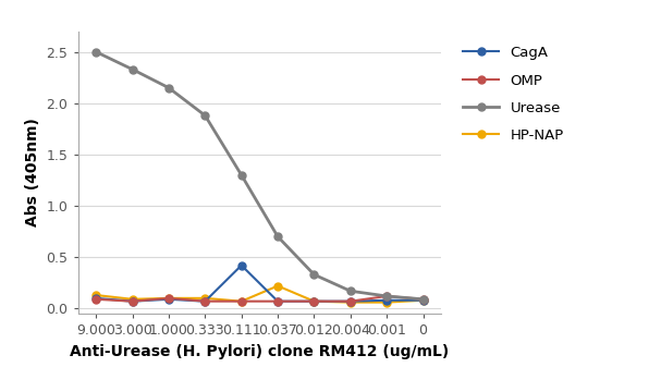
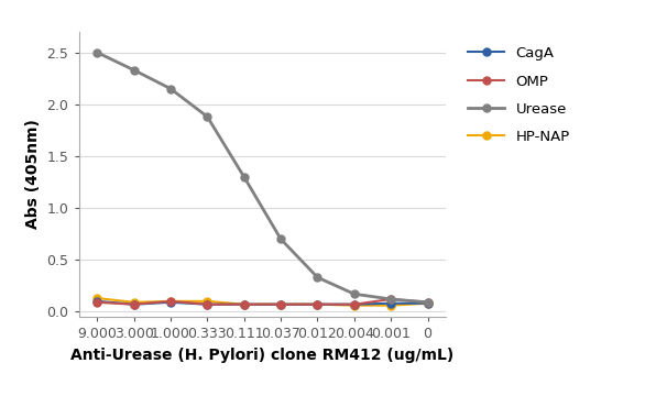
CagA/0.111: 0.42 -> 0.07
HP-NAP/0.037: 0.22 -> 0.07
